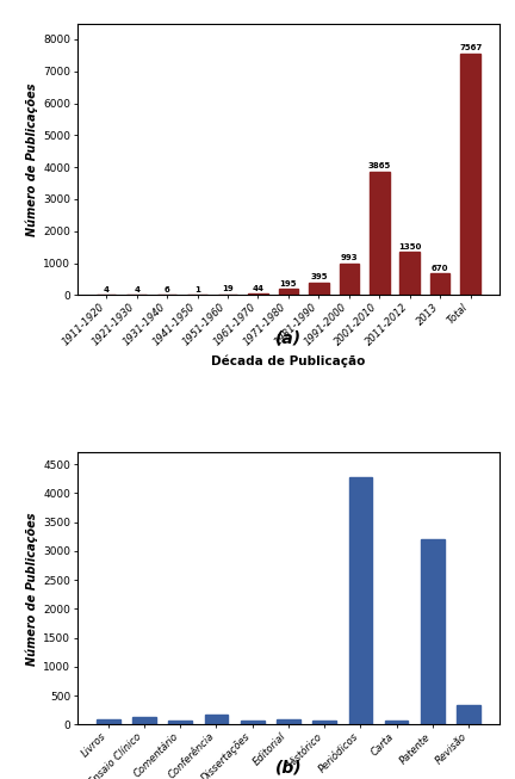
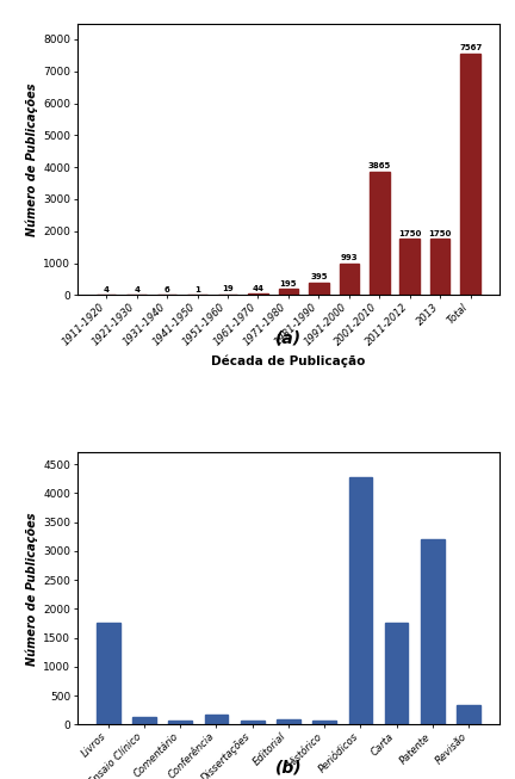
2011-2012: 1350 -> 1750
2013: 670 -> 1750
Livros: 100 -> 1750
Carta: 60 -> 1750
